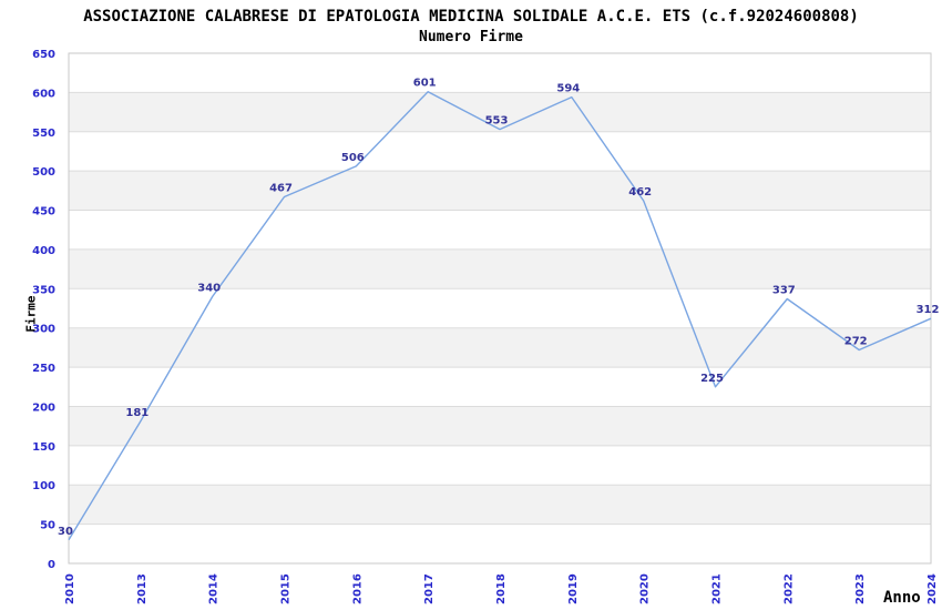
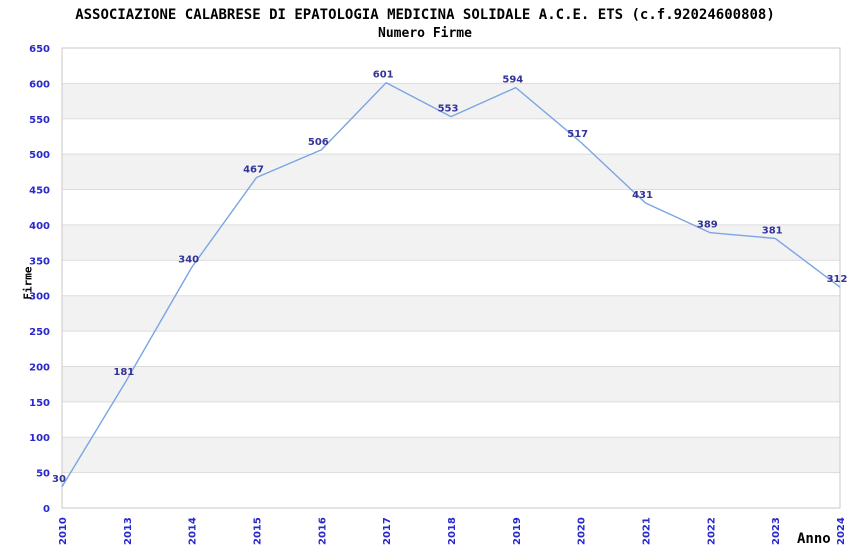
2020: 462 -> 517
2021: 225 -> 431
2022: 337 -> 389
2023: 272 -> 381
